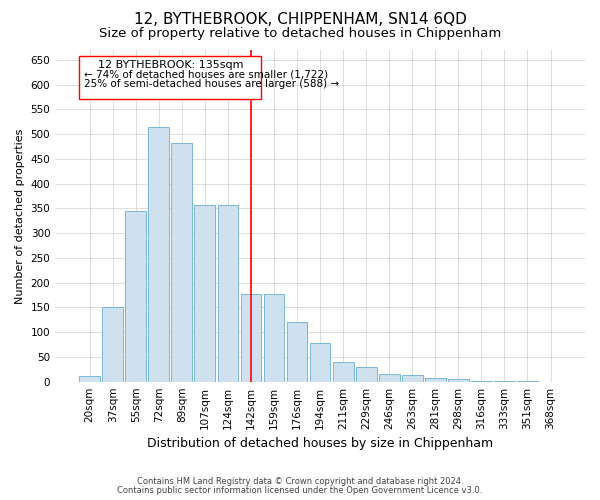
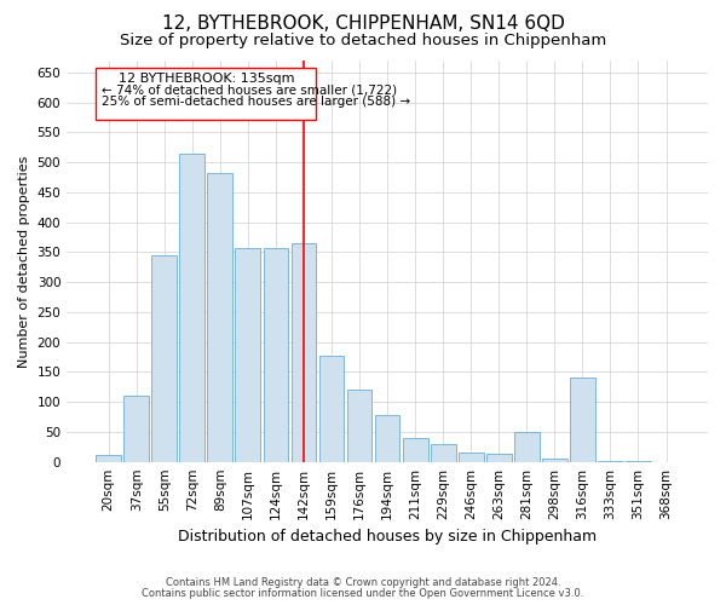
37sqm: 150 -> 110
142sqm: 178 -> 365
281sqm: 8 -> 50
316sqm: 2 -> 140
